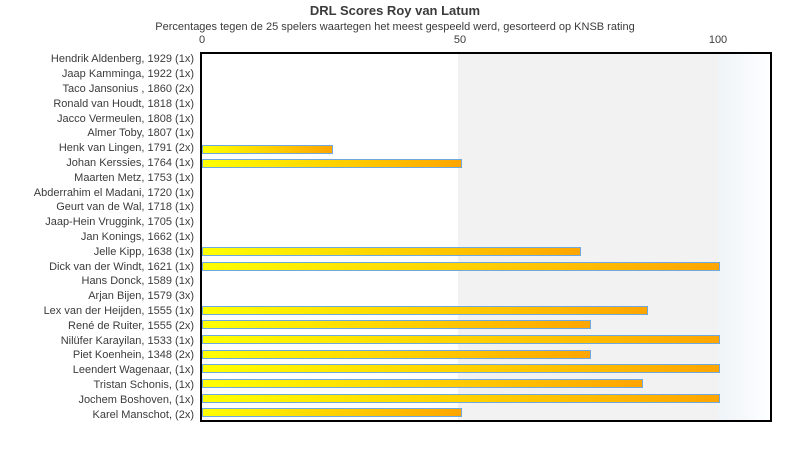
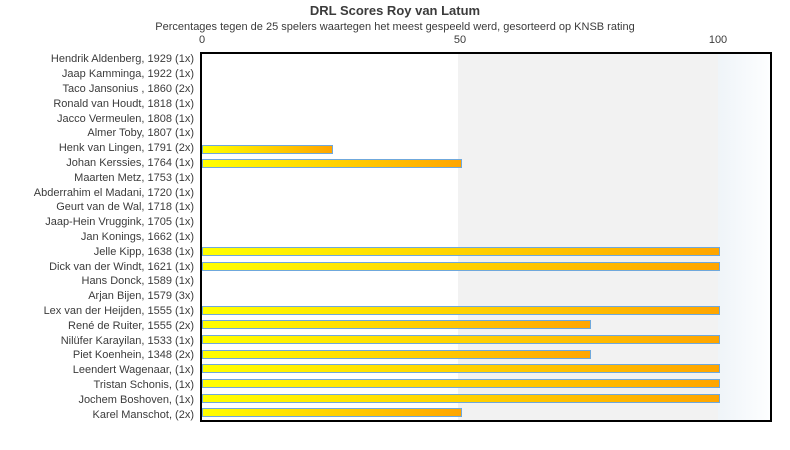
Jelle Kipp, 1638 (1x): 73 -> 100
Lex van der Heijden, 1555 (1x): 86 -> 100
Tristan Schonis, (1x): 85 -> 100
